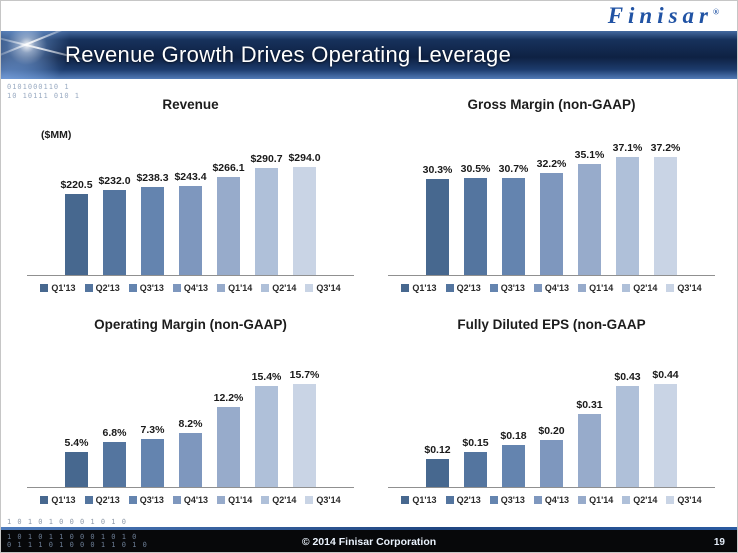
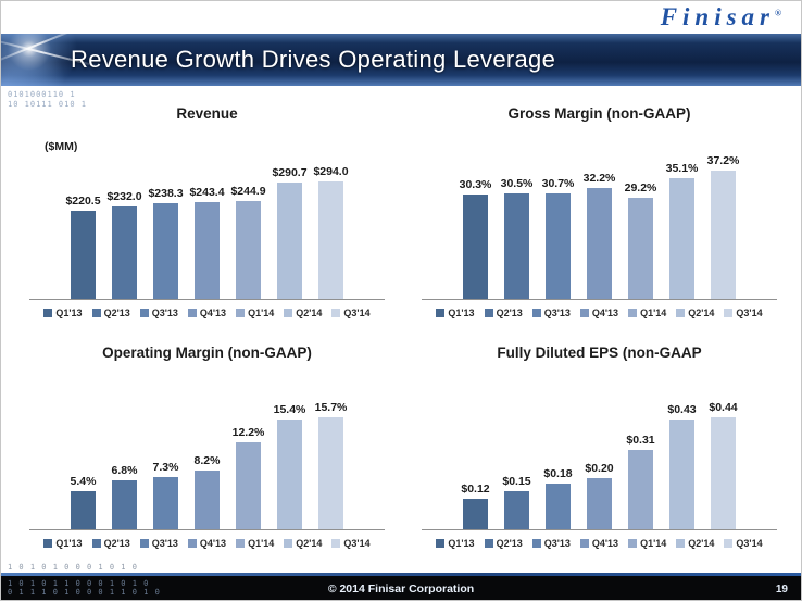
Revenue/Q1'14: $266.1 -> $244.9
Gross Margin (non-GAAP)/Q1'14: 35.1% -> 29.2%
Gross Margin (non-GAAP)/Q2'14: 37.1% -> 35.1%
